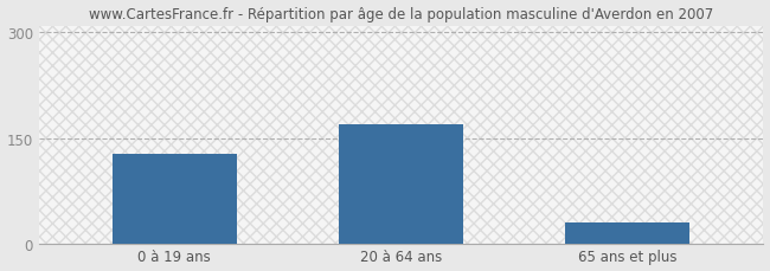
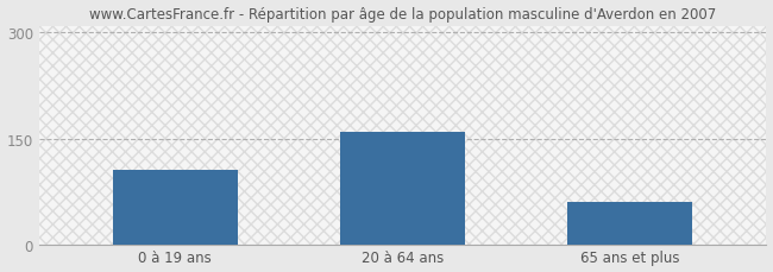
0 à 19 ans: 128 -> 106
20 à 64 ans: 170 -> 160
65 ans et plus: 30 -> 60
